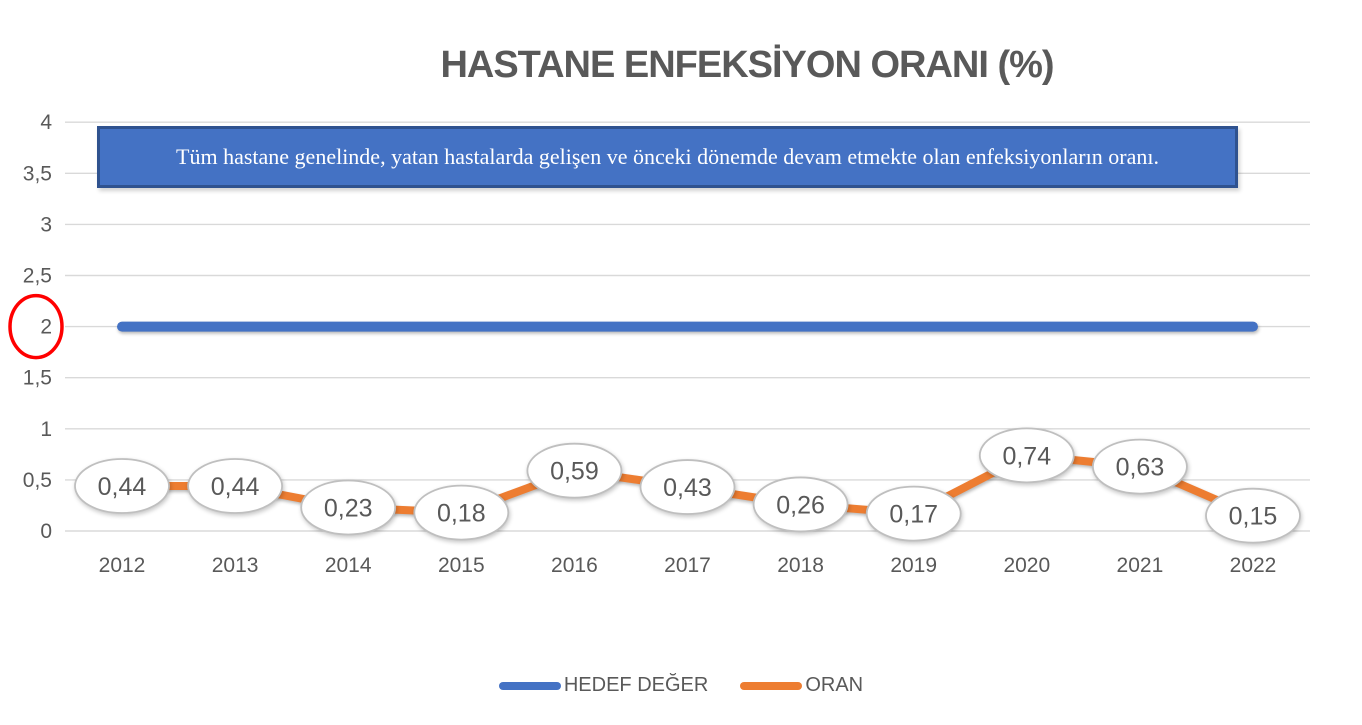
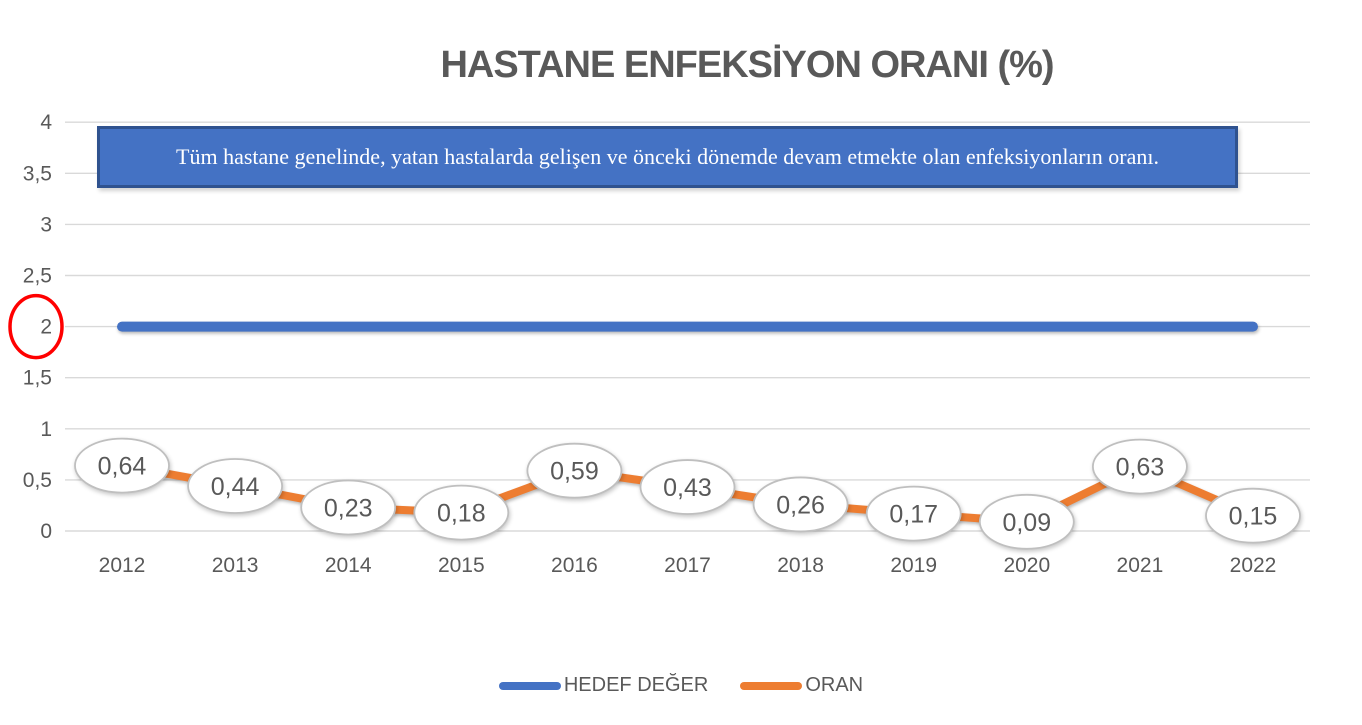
ORAN/2012: 0,44 -> 0,64
ORAN/2020: 0,74 -> 0,09
